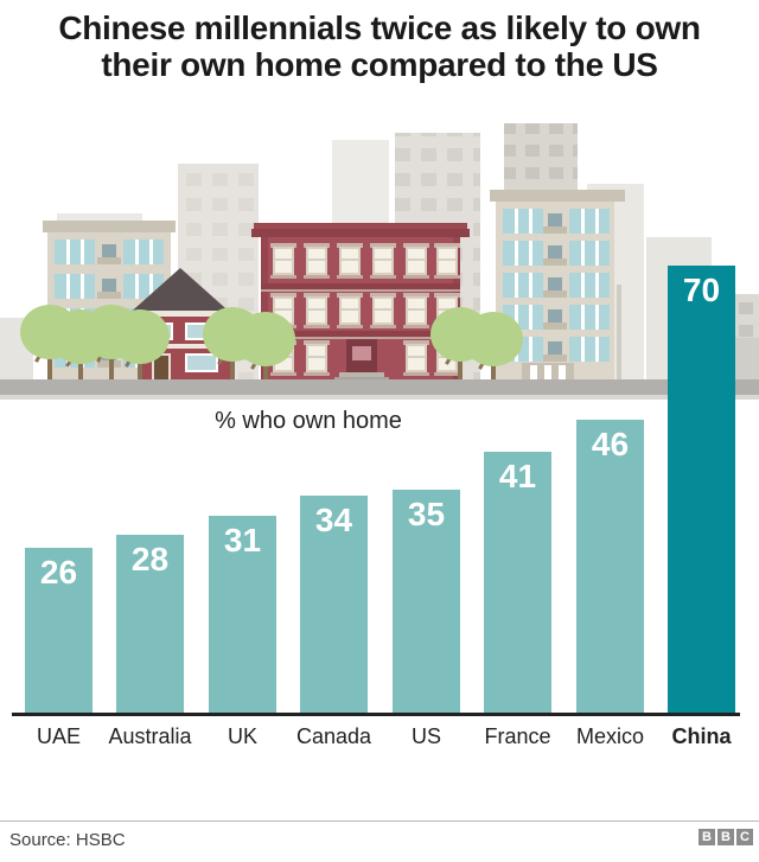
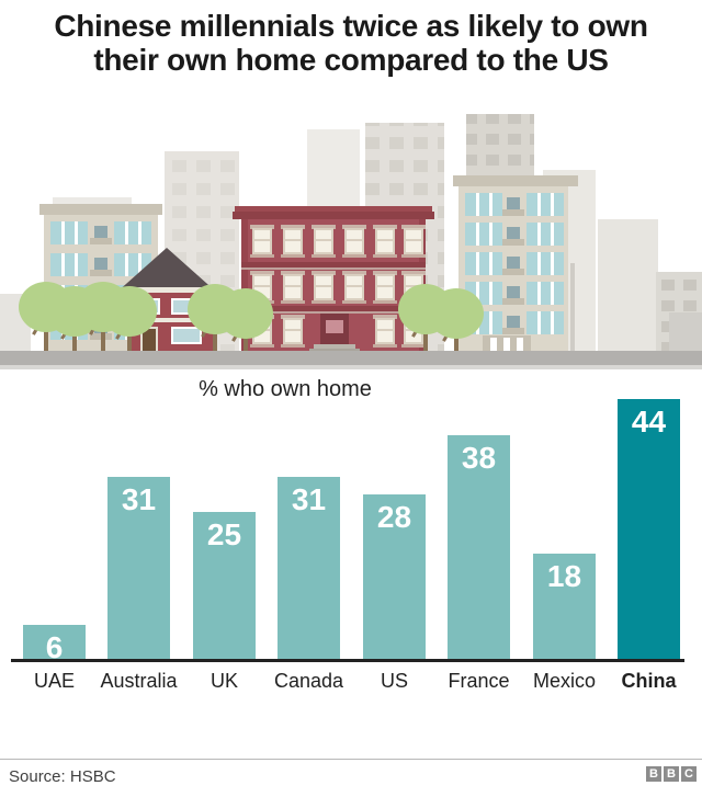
UAE: 26 -> 6
Australia: 28 -> 31
UK: 31 -> 25
Canada: 34 -> 31
US: 35 -> 28
France: 41 -> 38
Mexico: 46 -> 18
China: 70 -> 44
